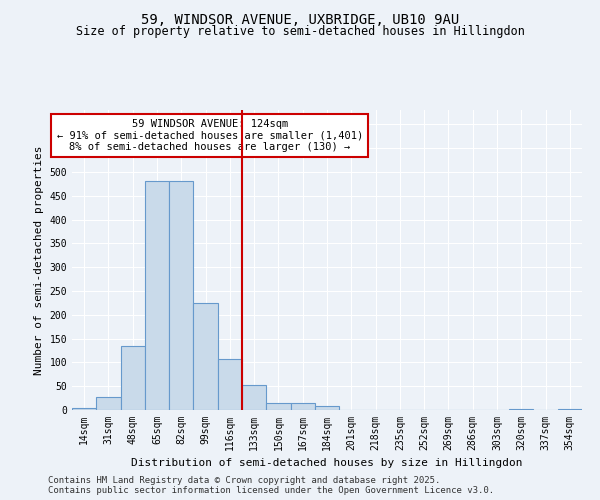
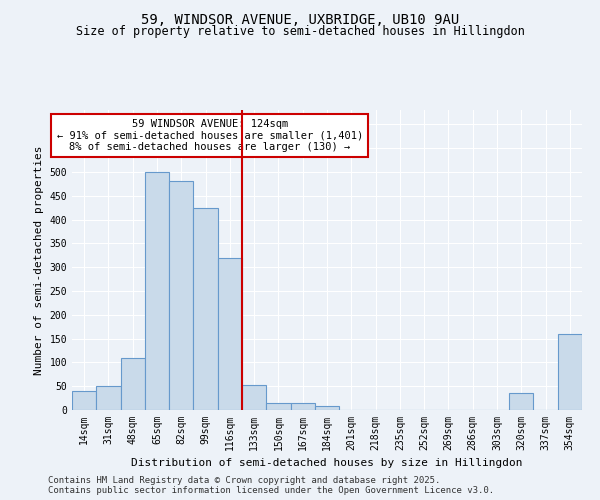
14sqm: 5 -> 40
31sqm: 27 -> 50
48sqm: 135 -> 110
65sqm: 480 -> 500
99sqm: 225 -> 425
116sqm: 107 -> 320
320sqm: 3 -> 35
354sqm: 3 -> 160
